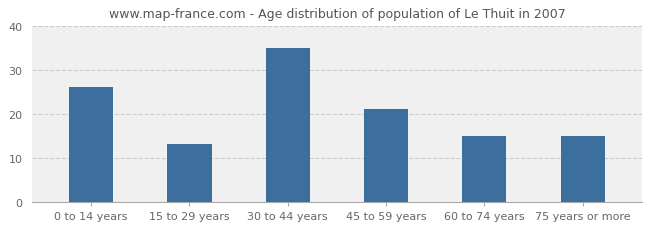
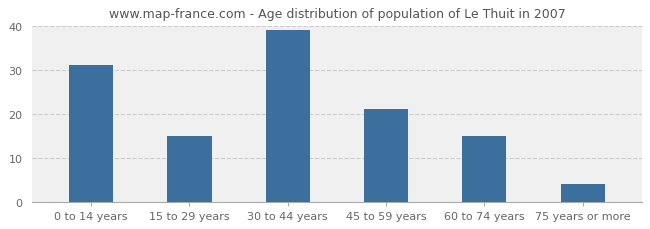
0 to 14 years: 26 -> 31
15 to 29 years: 13 -> 15
30 to 44 years: 35 -> 39
75 years or more: 15 -> 4
